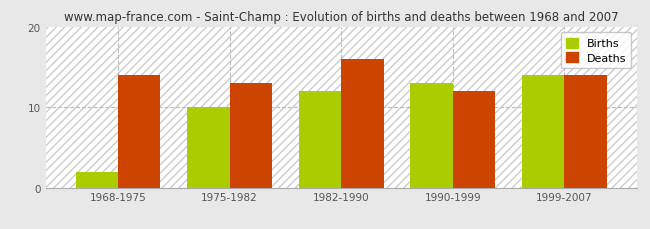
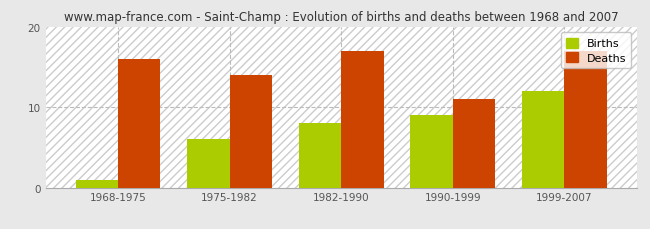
Births/1968-1975: 2 -> 1
Deaths/1968-1975: 14 -> 16
Births/1975-1982: 10 -> 6
Deaths/1975-1982: 13 -> 14
Births/1982-1990: 12 -> 8
Deaths/1982-1990: 16 -> 17
Births/1990-1999: 13 -> 9
Deaths/1990-1999: 12 -> 11
Births/1999-2007: 14 -> 12
Deaths/1999-2007: 14 -> 17
